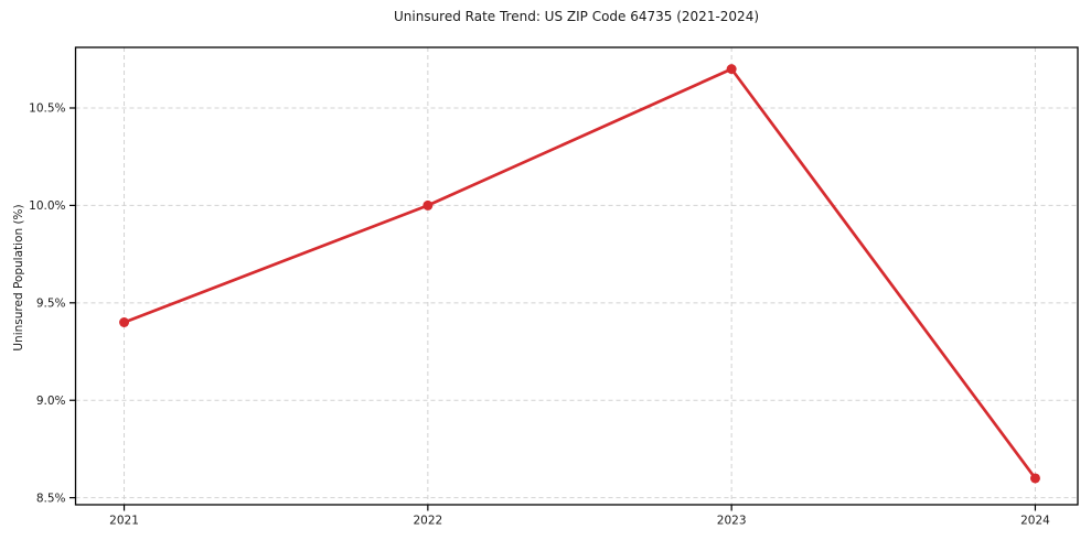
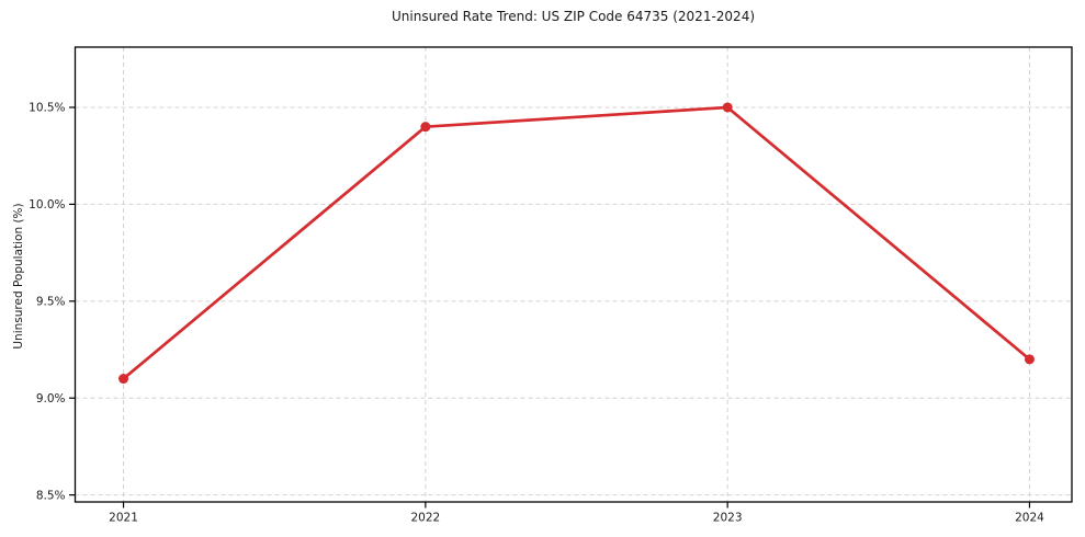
2021: 9.4% -> 9.1%
2022: 10.0% -> 10.4%
2023: 10.7% -> 10.5%
2024: 8.6% -> 9.2%
